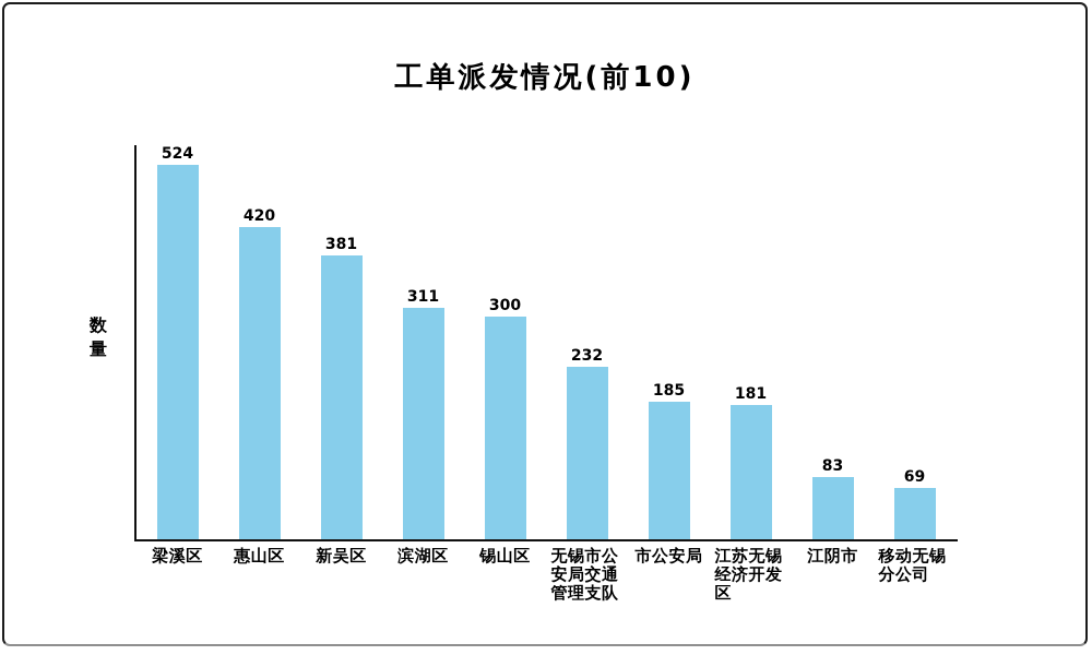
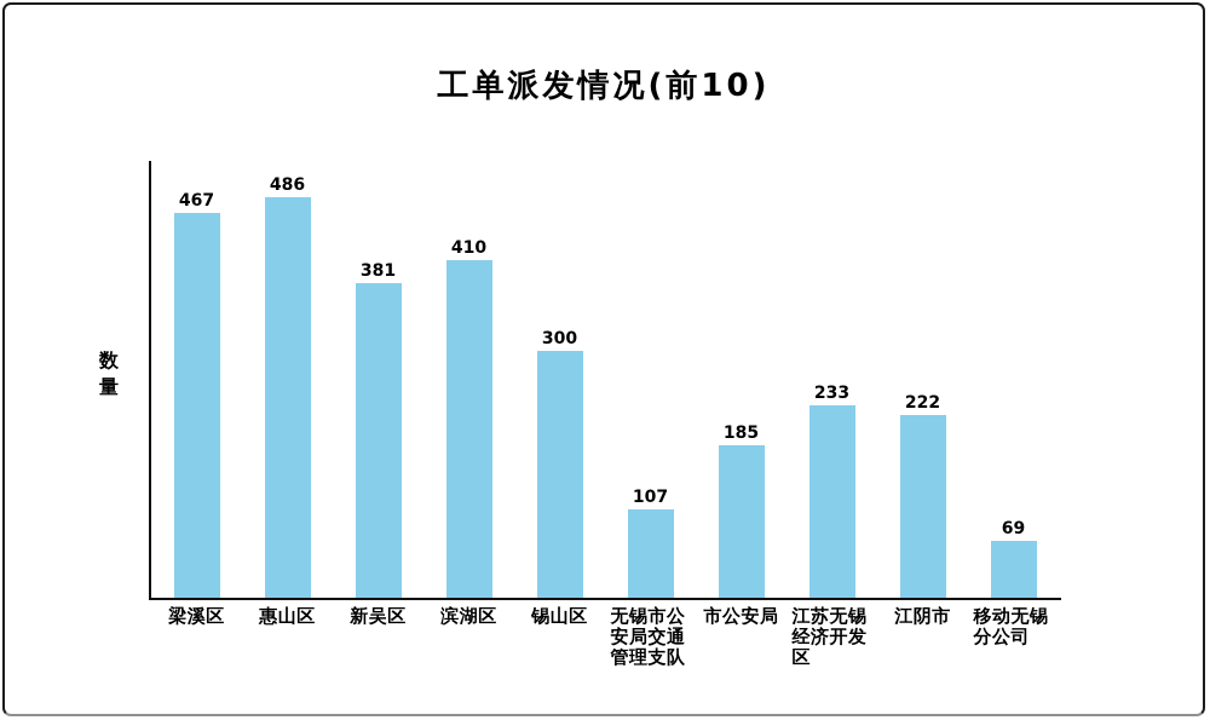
梁溪区: 524 -> 467
惠山区: 420 -> 486
滨湖区: 311 -> 410
无锡市公安局交通管理支队: 232 -> 107
江苏无锡经济开发区: 181 -> 233
江阴市: 83 -> 222
